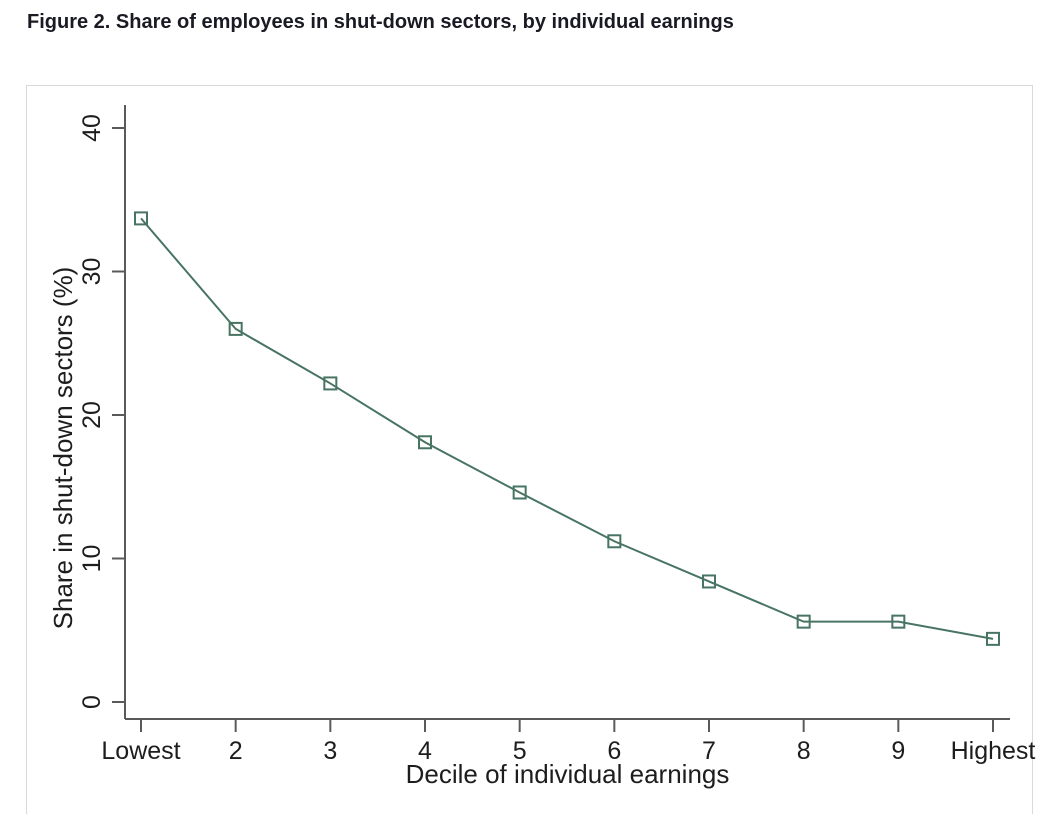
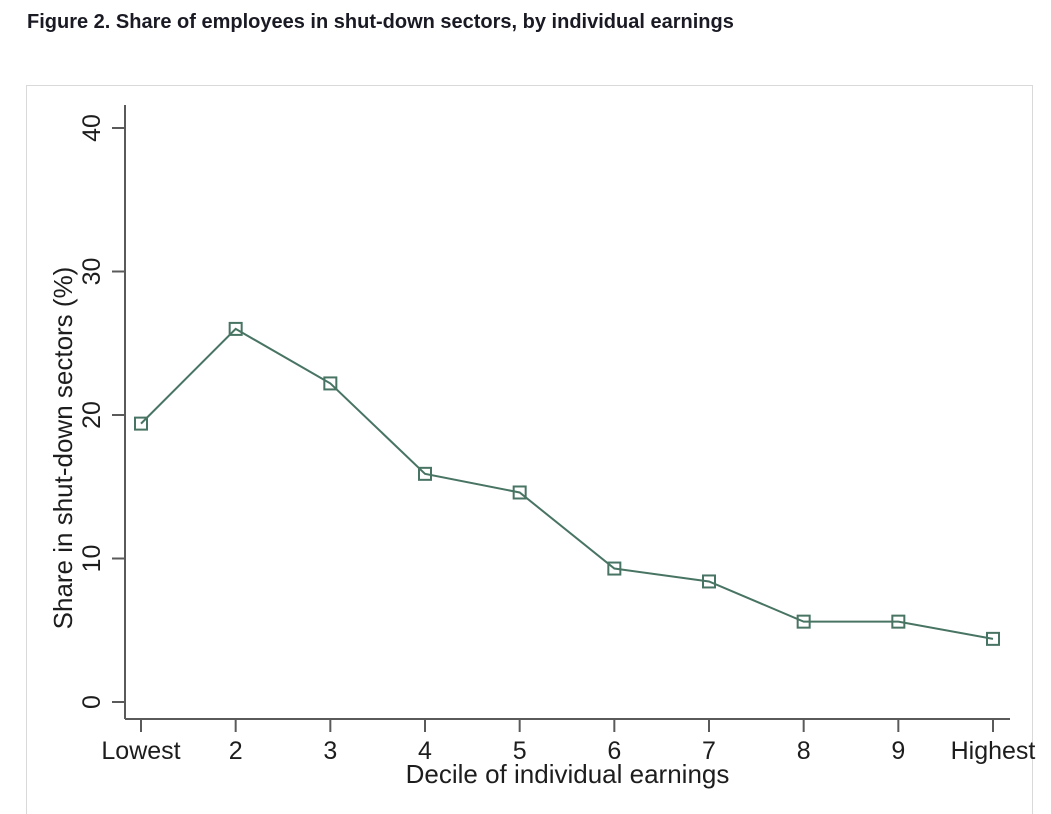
Lowest: 33.7 -> 19.4
4: 18.1 -> 15.9
6: 11.2 -> 9.3
